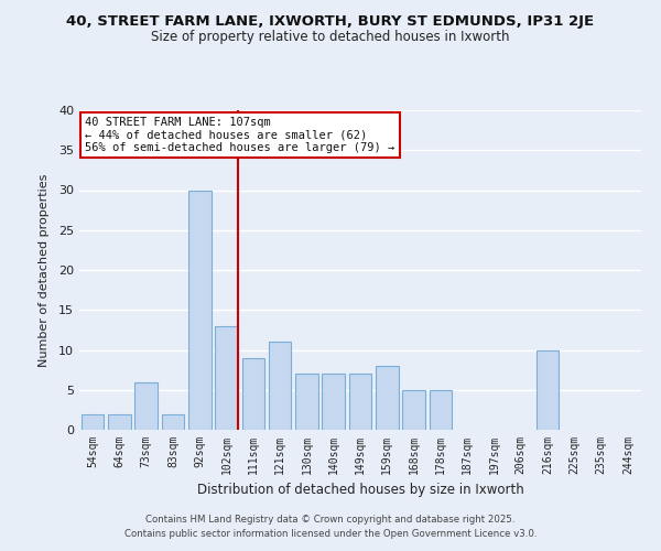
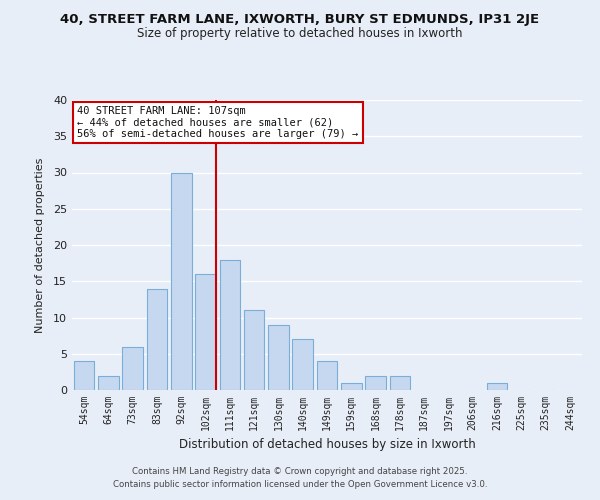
54sqm: 2 -> 4
83sqm: 2 -> 14
102sqm: 13 -> 16
111sqm: 9 -> 18
130sqm: 7 -> 9
149sqm: 7 -> 4
159sqm: 8 -> 1
168sqm: 5 -> 2
178sqm: 5 -> 2
216sqm: 10 -> 1
